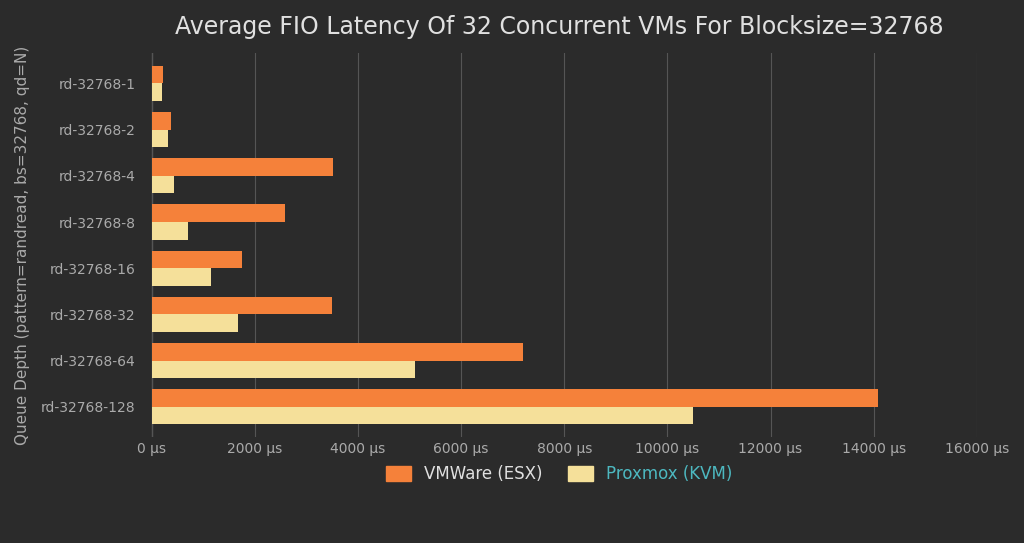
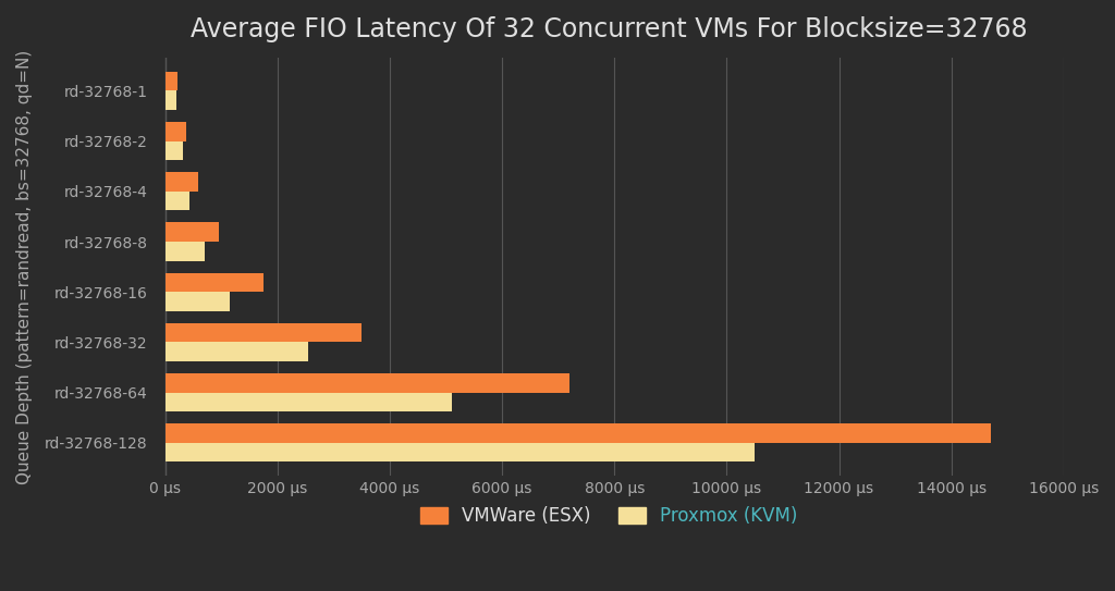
VMWare (ESX)/rd-32768-4: 3520 μs -> 590 μs
VMWare (ESX)/rd-32768-8: 2580 μs -> 950 μs
Proxmox (KVM)/rd-32768-32: 1680 μs -> 2550 μs
VMWare (ESX)/rd-32768-128: 14080 μs -> 14700 μs
